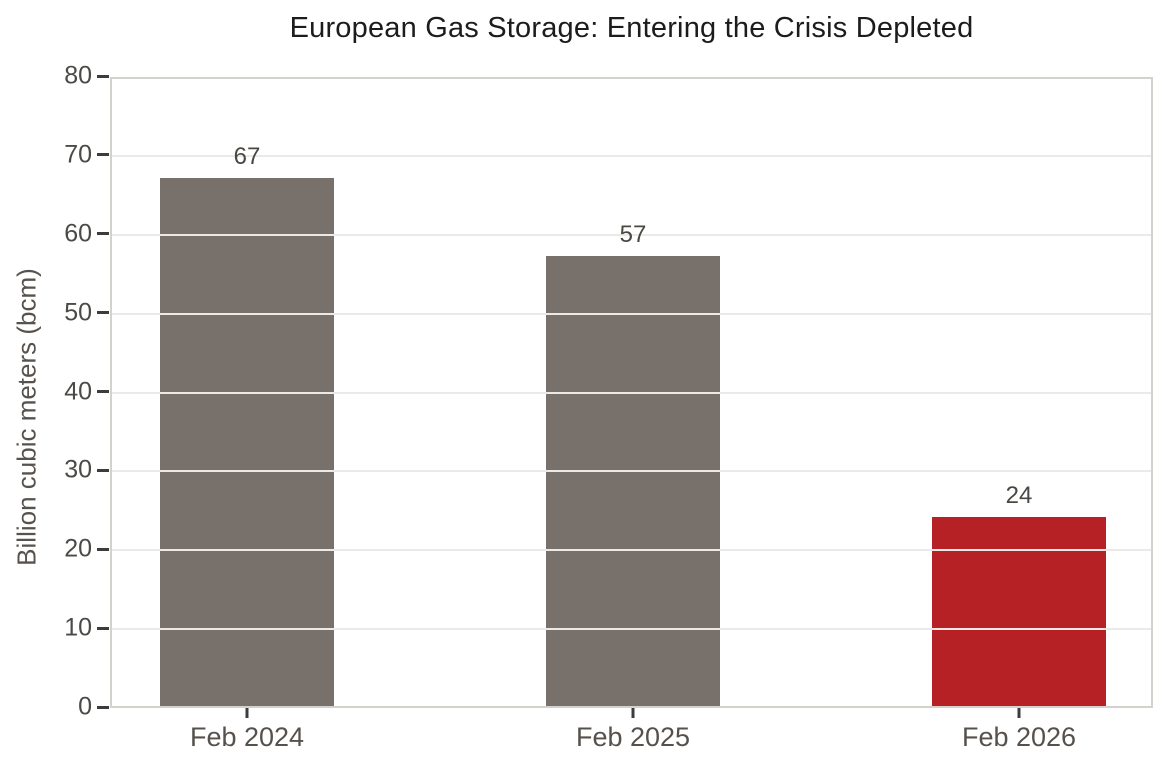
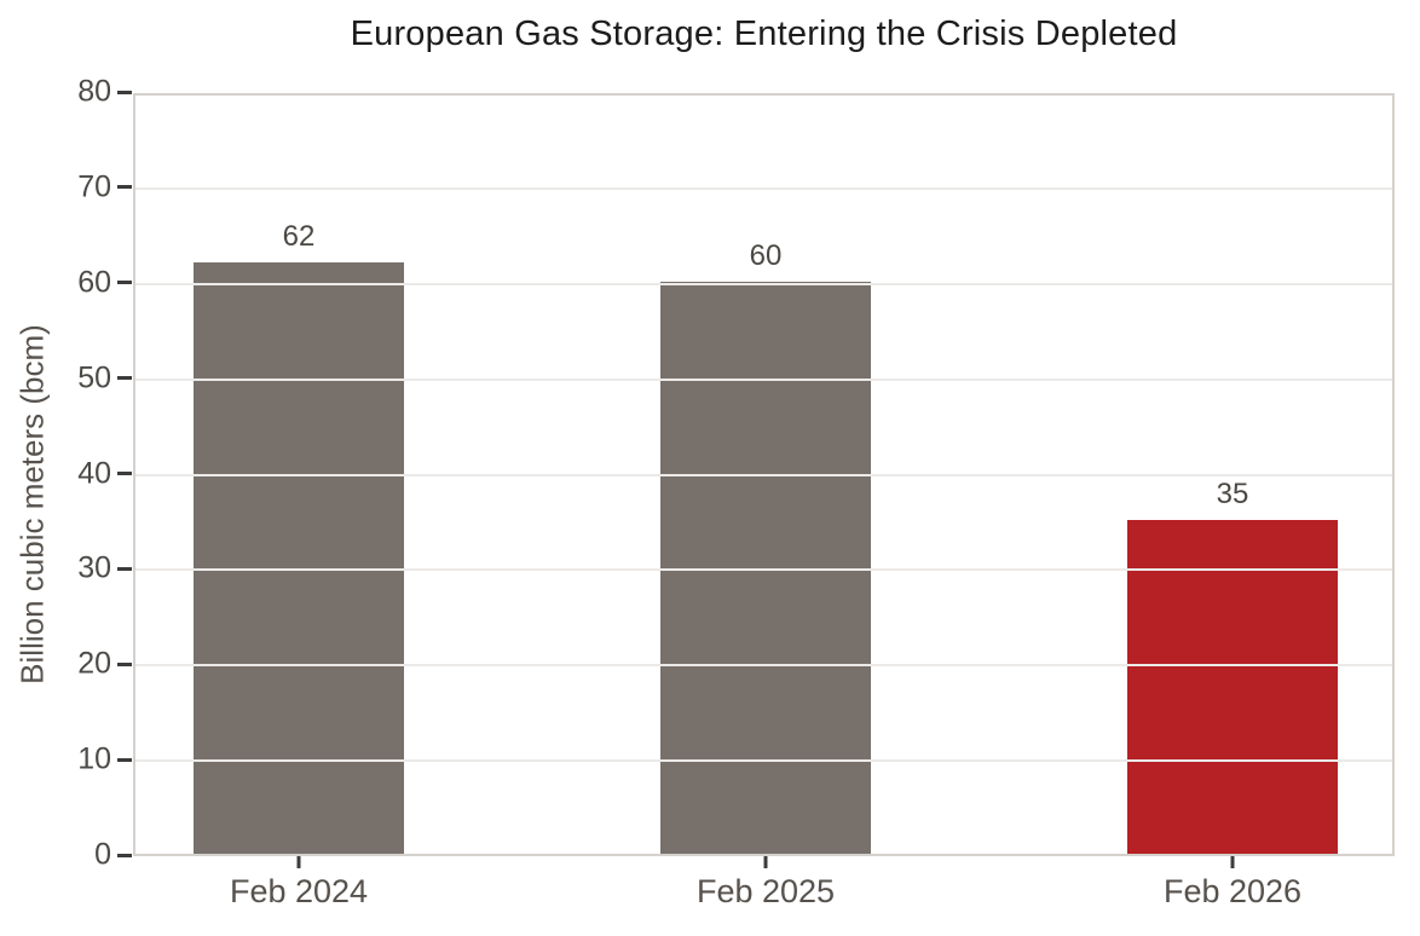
Feb 2024: 67 -> 62
Feb 2025: 57 -> 60
Feb 2026: 24 -> 35
